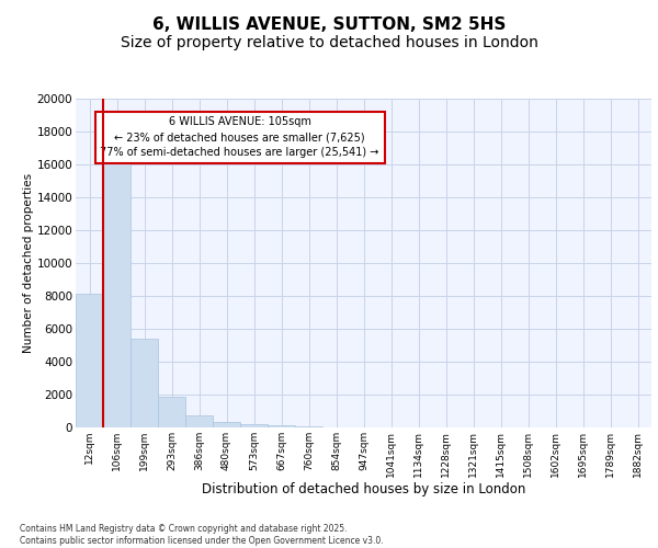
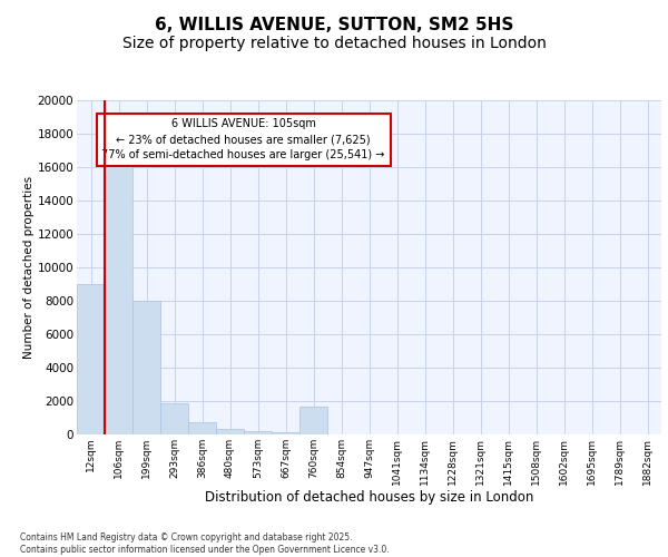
12sqm: 8200 -> 9000
199sqm: 5400 -> 8000
760sqm: 100 -> 1700
